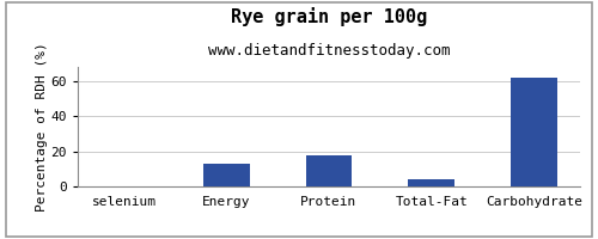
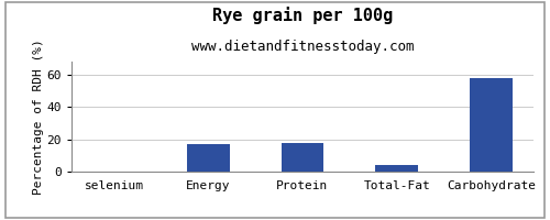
Energy: 13 -> 17
Carbohydrate: 62 -> 58
